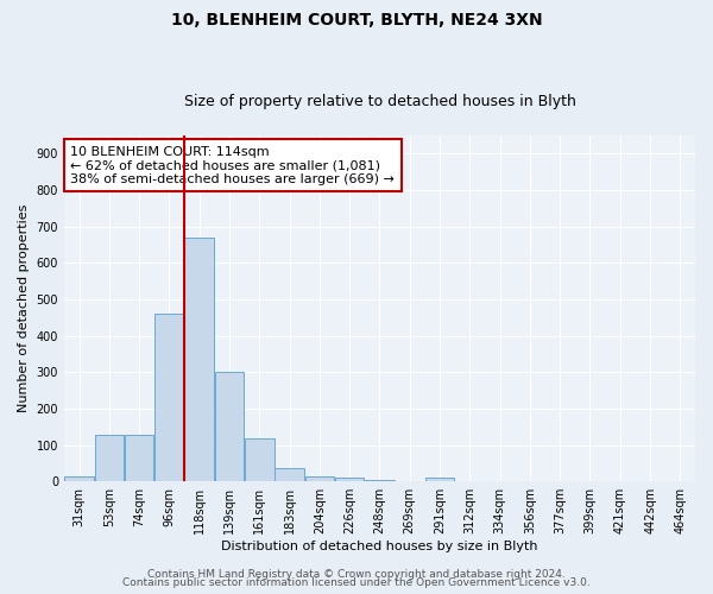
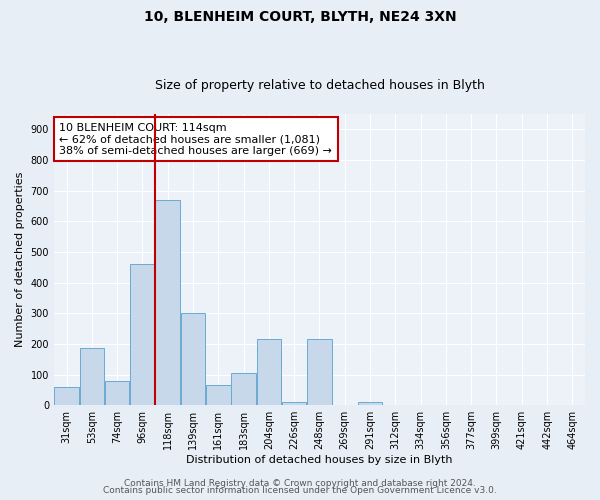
31sqm: 15 -> 60
53sqm: 127 -> 185
74sqm: 127 -> 80
161sqm: 118 -> 65
183sqm: 35 -> 105
204sqm: 15 -> 215
248sqm: 5 -> 215
